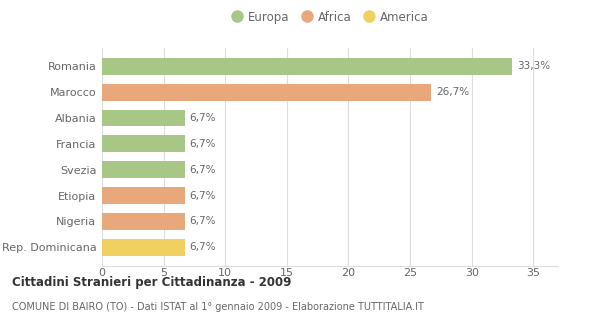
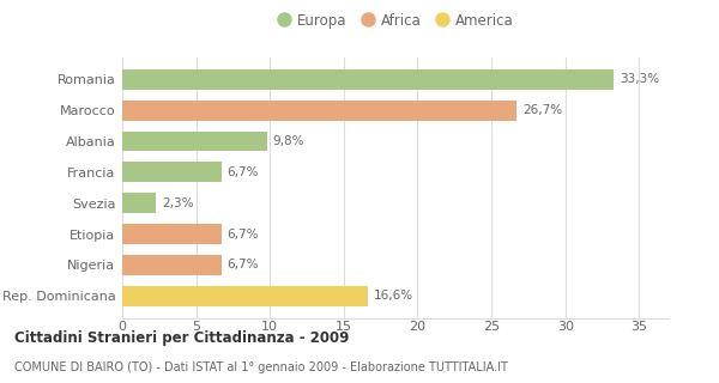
Albania: 6,7% -> 9,8%
Svezia: 6,7% -> 2,3%
Rep. Dominicana: 6,7% -> 16,6%
